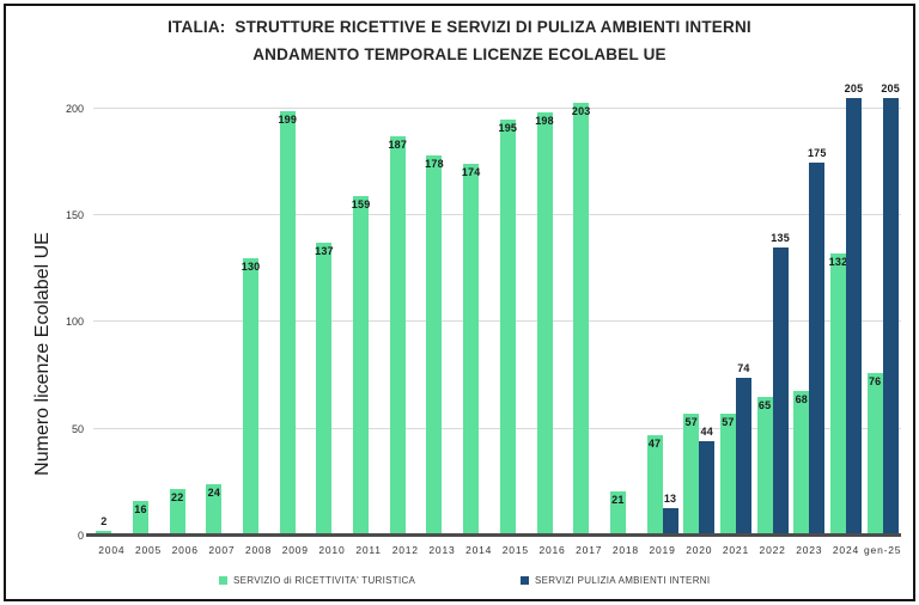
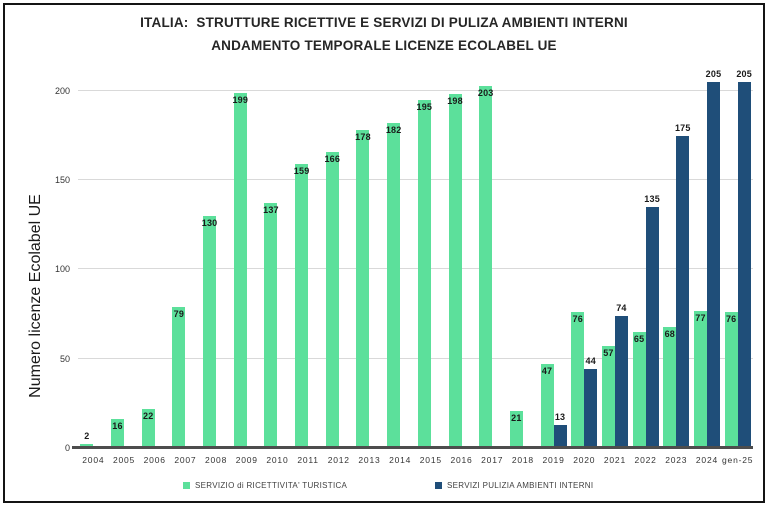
SERVIZIO di RICETTIVITA' TURISTICA/2007: 24 -> 79
SERVIZIO di RICETTIVITA' TURISTICA/2012: 187 -> 166
SERVIZIO di RICETTIVITA' TURISTICA/2014: 174 -> 182
SERVIZIO di RICETTIVITA' TURISTICA/2020: 57 -> 76
SERVIZIO di RICETTIVITA' TURISTICA/2024: 132 -> 77
